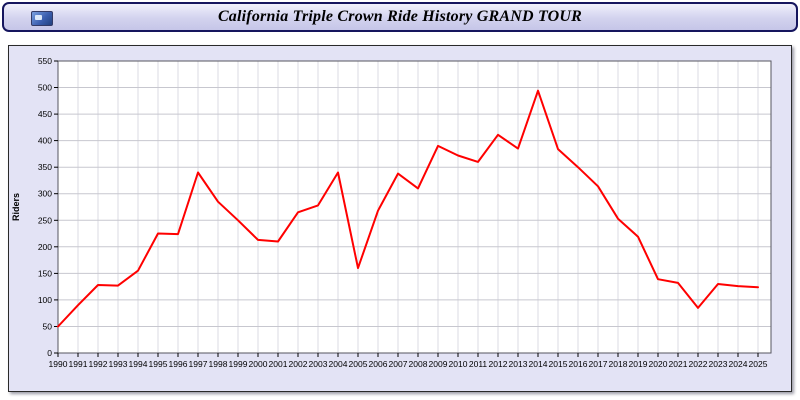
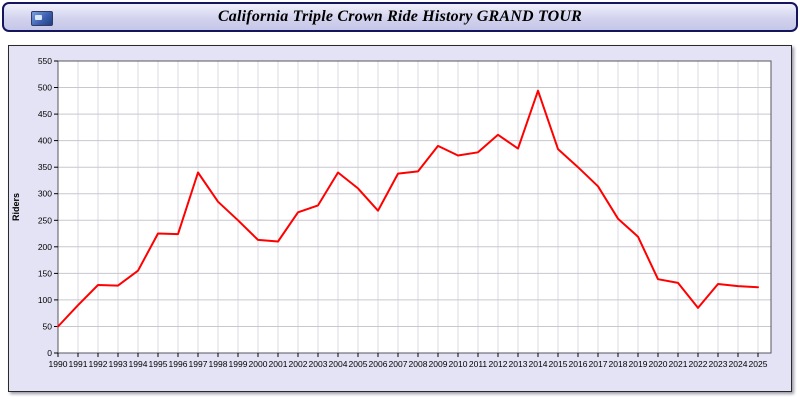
2005: 160 -> 310
2008: 310 -> 340
2011: 360 -> 380
